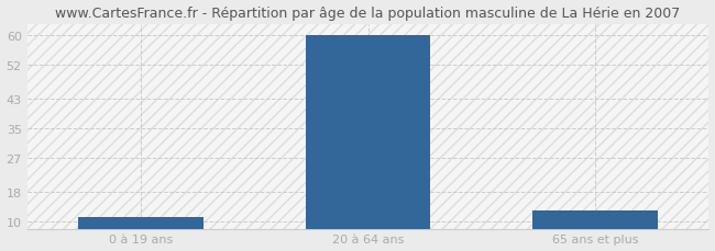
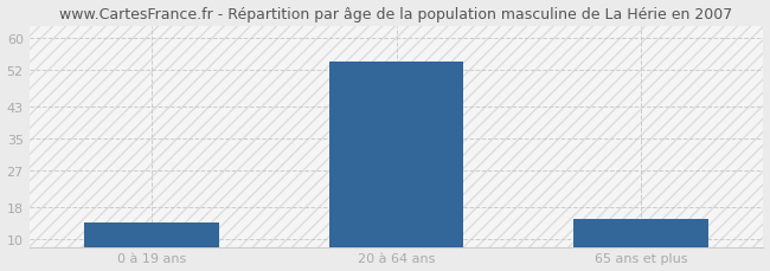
0 à 19 ans: 11 -> 14
20 à 64 ans: 60 -> 54
65 ans et plus: 13 -> 15
